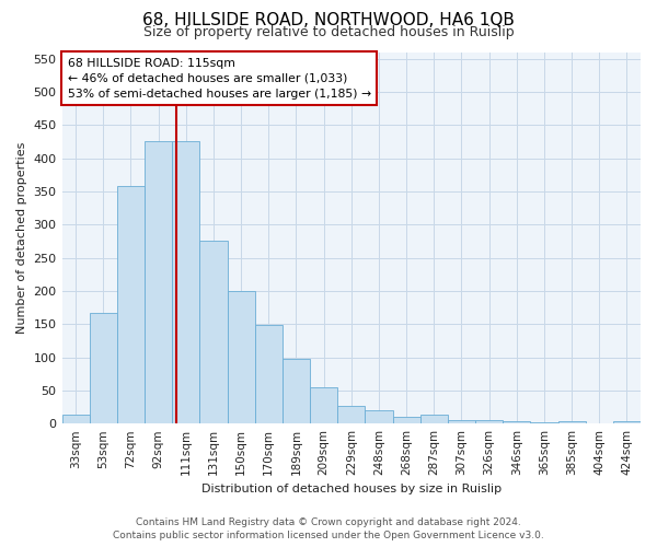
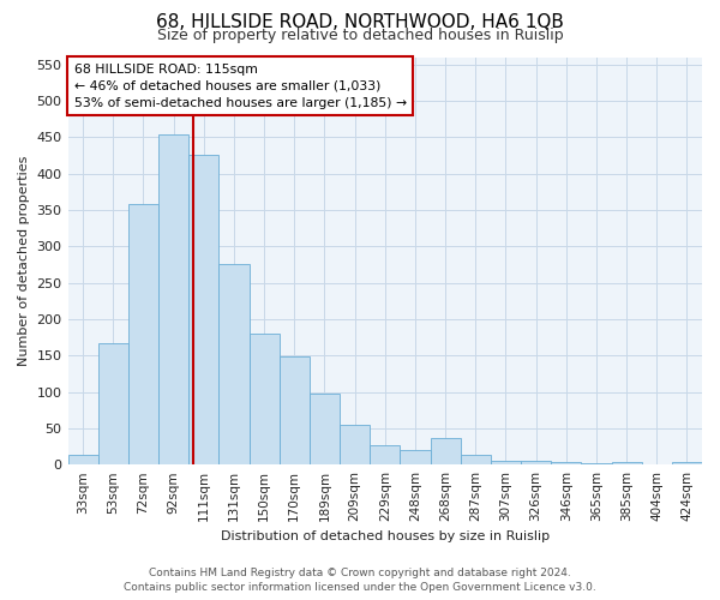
92sqm: 425 -> 454
150sqm: 200 -> 180
268sqm: 10 -> 36
